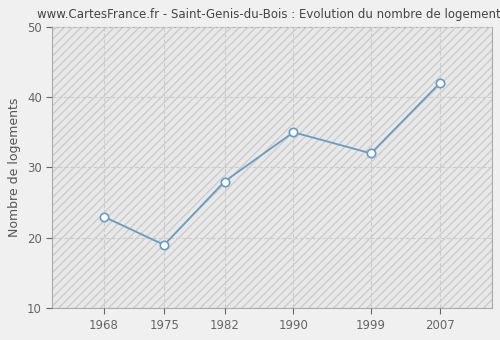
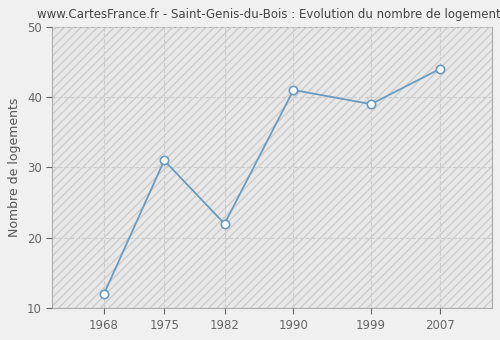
1968: 23 -> 12
1975: 19 -> 31
1982: 28 -> 22
1990: 35 -> 41
1999: 32 -> 39
2007: 42 -> 44
